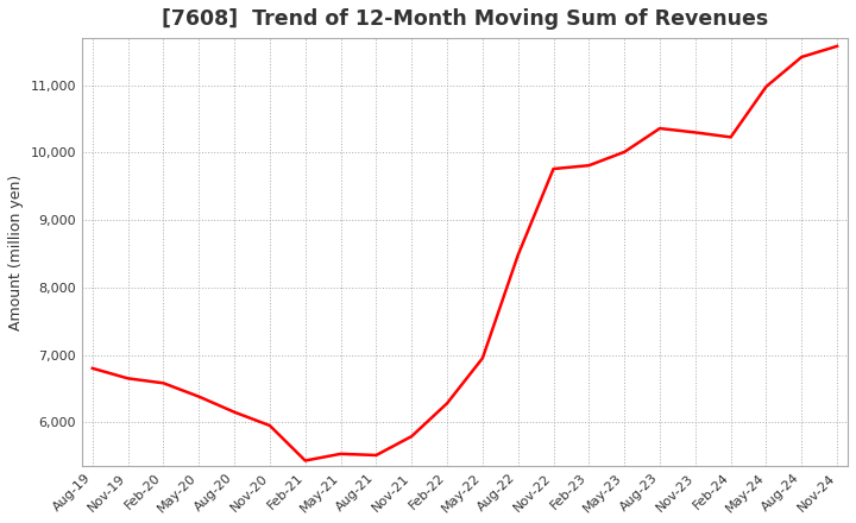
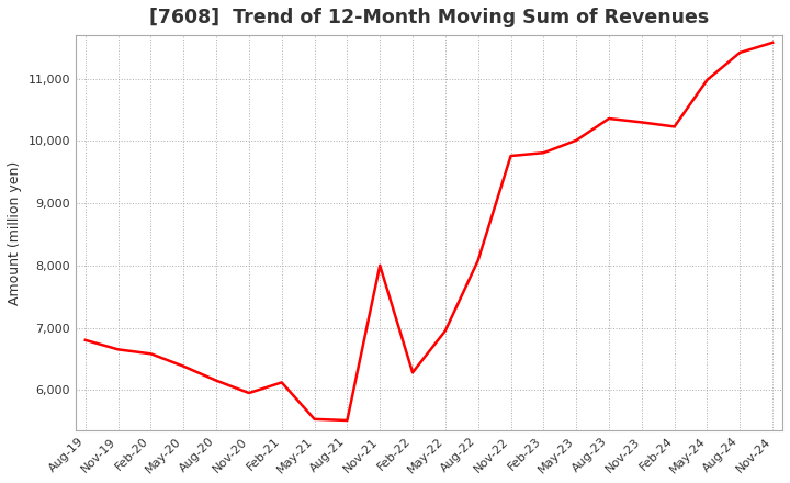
Feb-21: 5,430 -> 6,120
Nov-21: 5,790 -> 8,000
Aug-22: 8,480 -> 8,080
